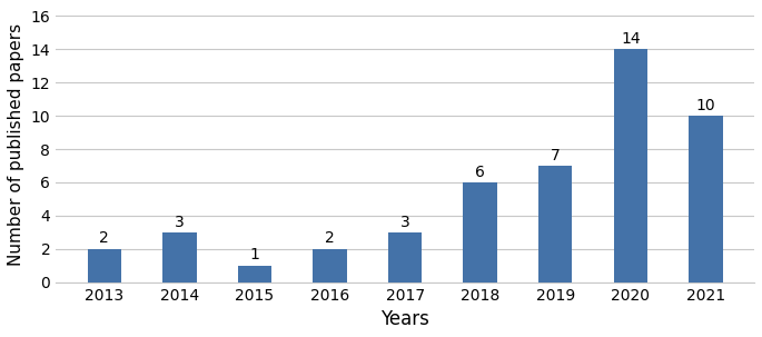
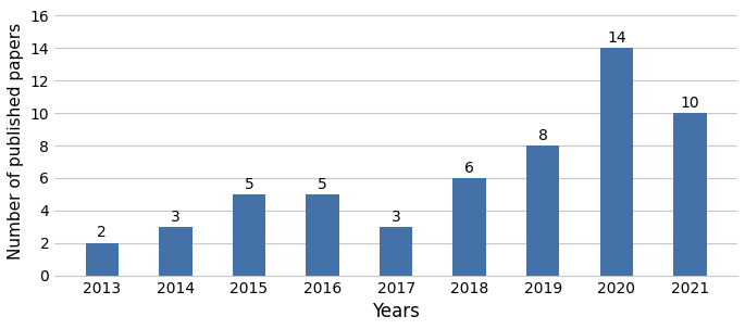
2015: 1 -> 5
2016: 2 -> 5
2019: 7 -> 8
